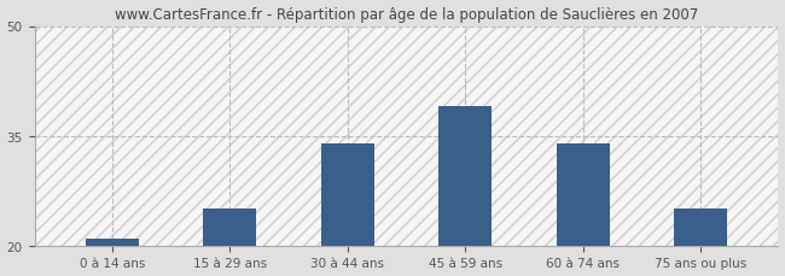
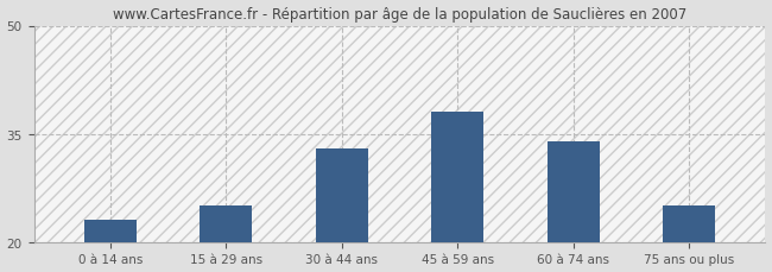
0 à 14 ans: 21 -> 23
30 à 44 ans: 34 -> 33
45 à 59 ans: 39 -> 38
